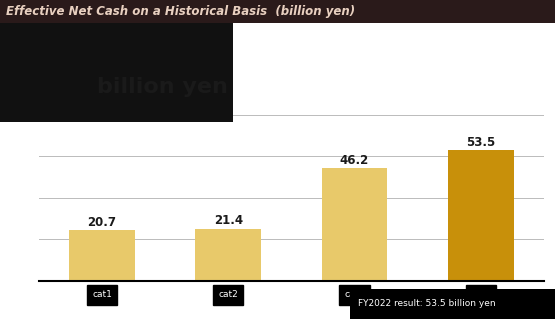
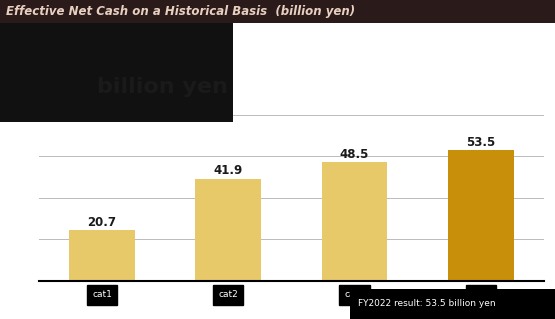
cat2: 21.4 -> 41.9
cat3: 46.2 -> 48.5
